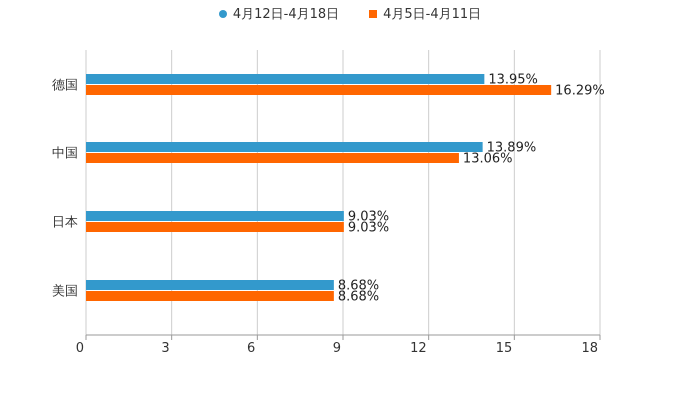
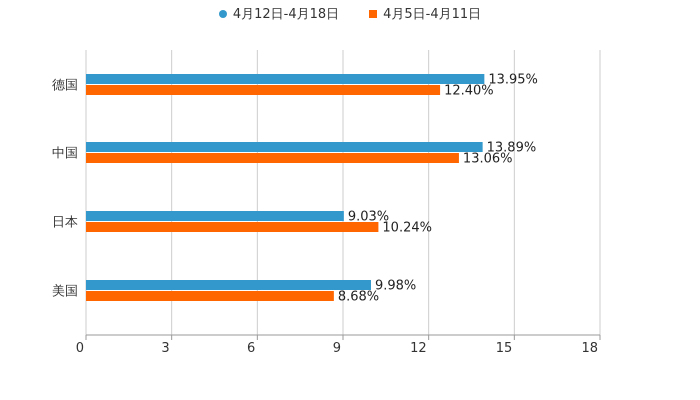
4月5日-4月11日/德国: 16.29% -> 12.40%
4月5日-4月11日/日本: 9.03% -> 10.24%
4月12日-4月18日/美国: 8.68% -> 9.98%
